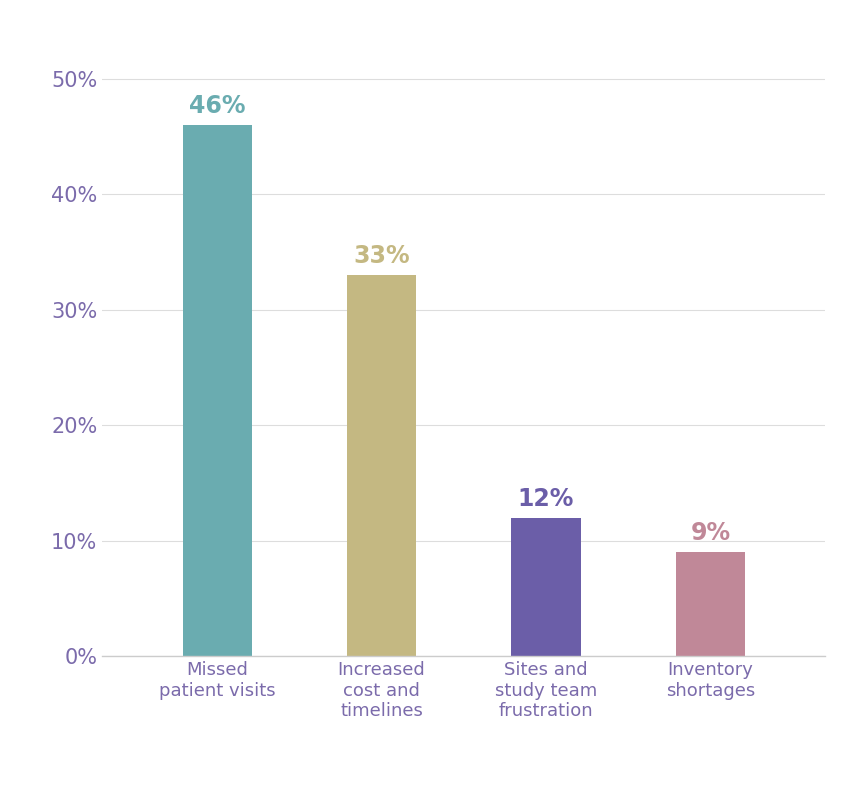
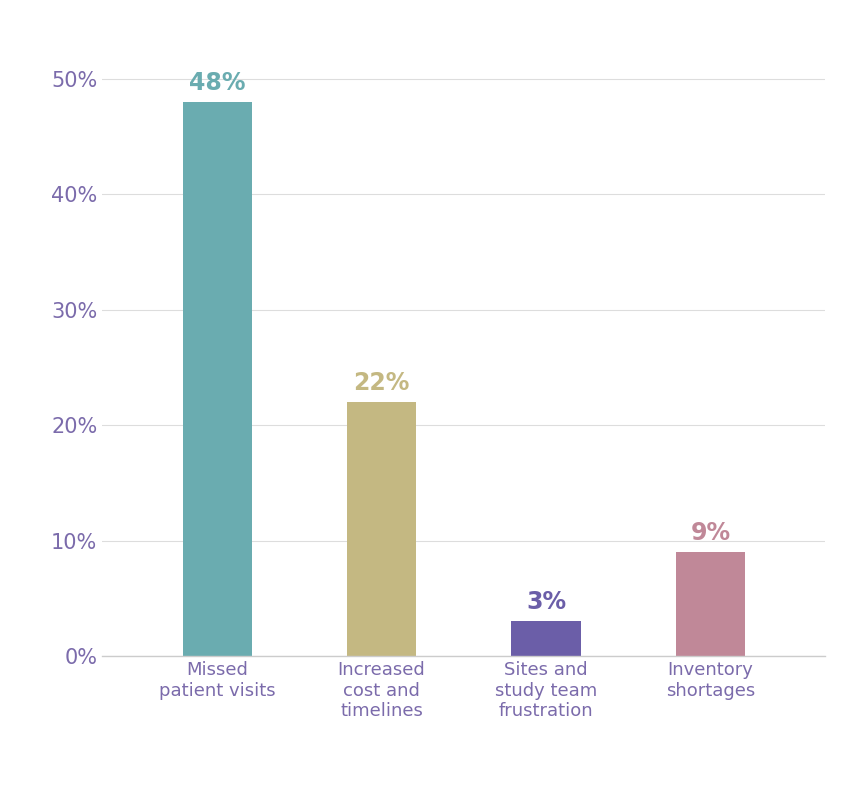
Missed patient visits: 46% -> 48%
Increased cost and timelines: 33% -> 22%
Sites and study team frustration: 12% -> 3%
